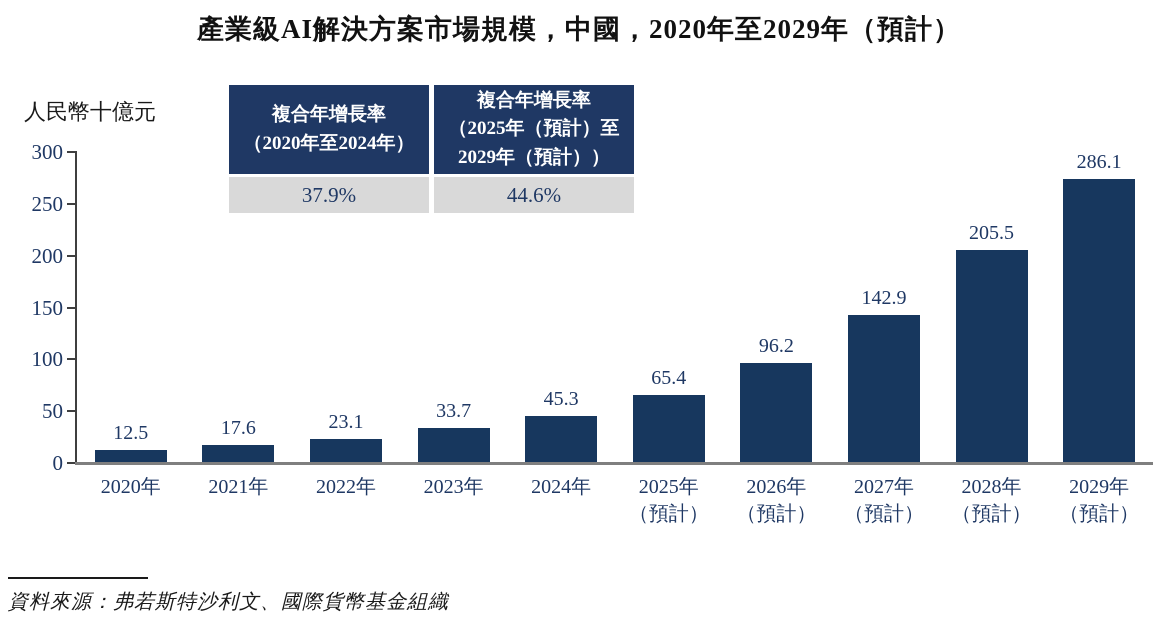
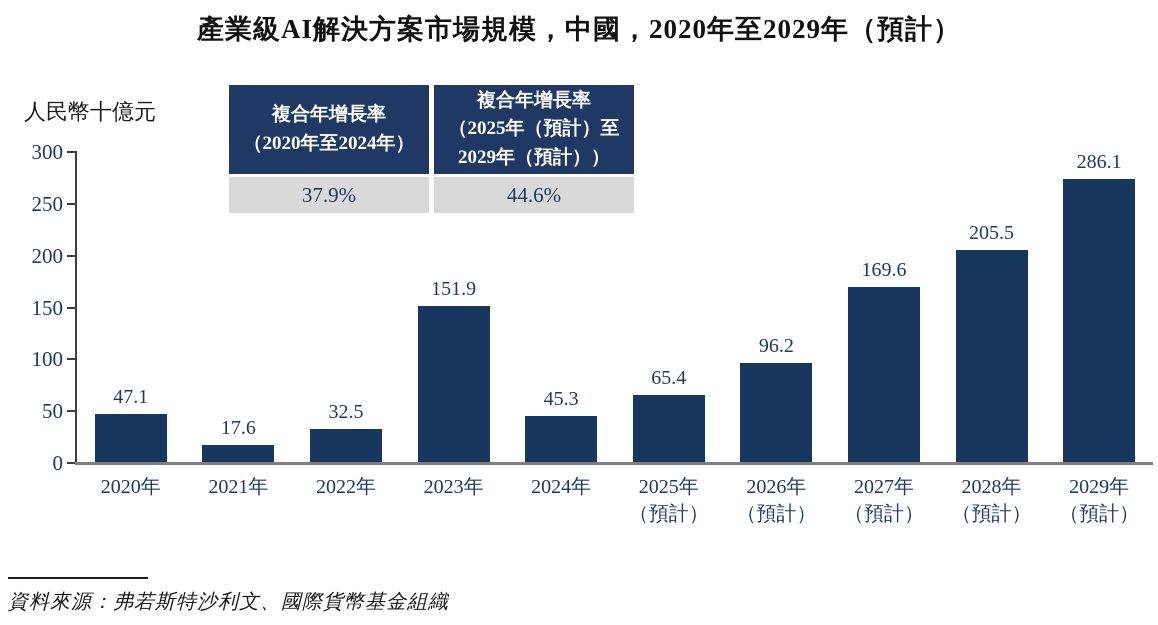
2020年: 12.5 -> 47.1
2022年: 23.1 -> 32.5
2023年: 33.7 -> 151.9
2027年 （預計）: 142.9 -> 169.6
